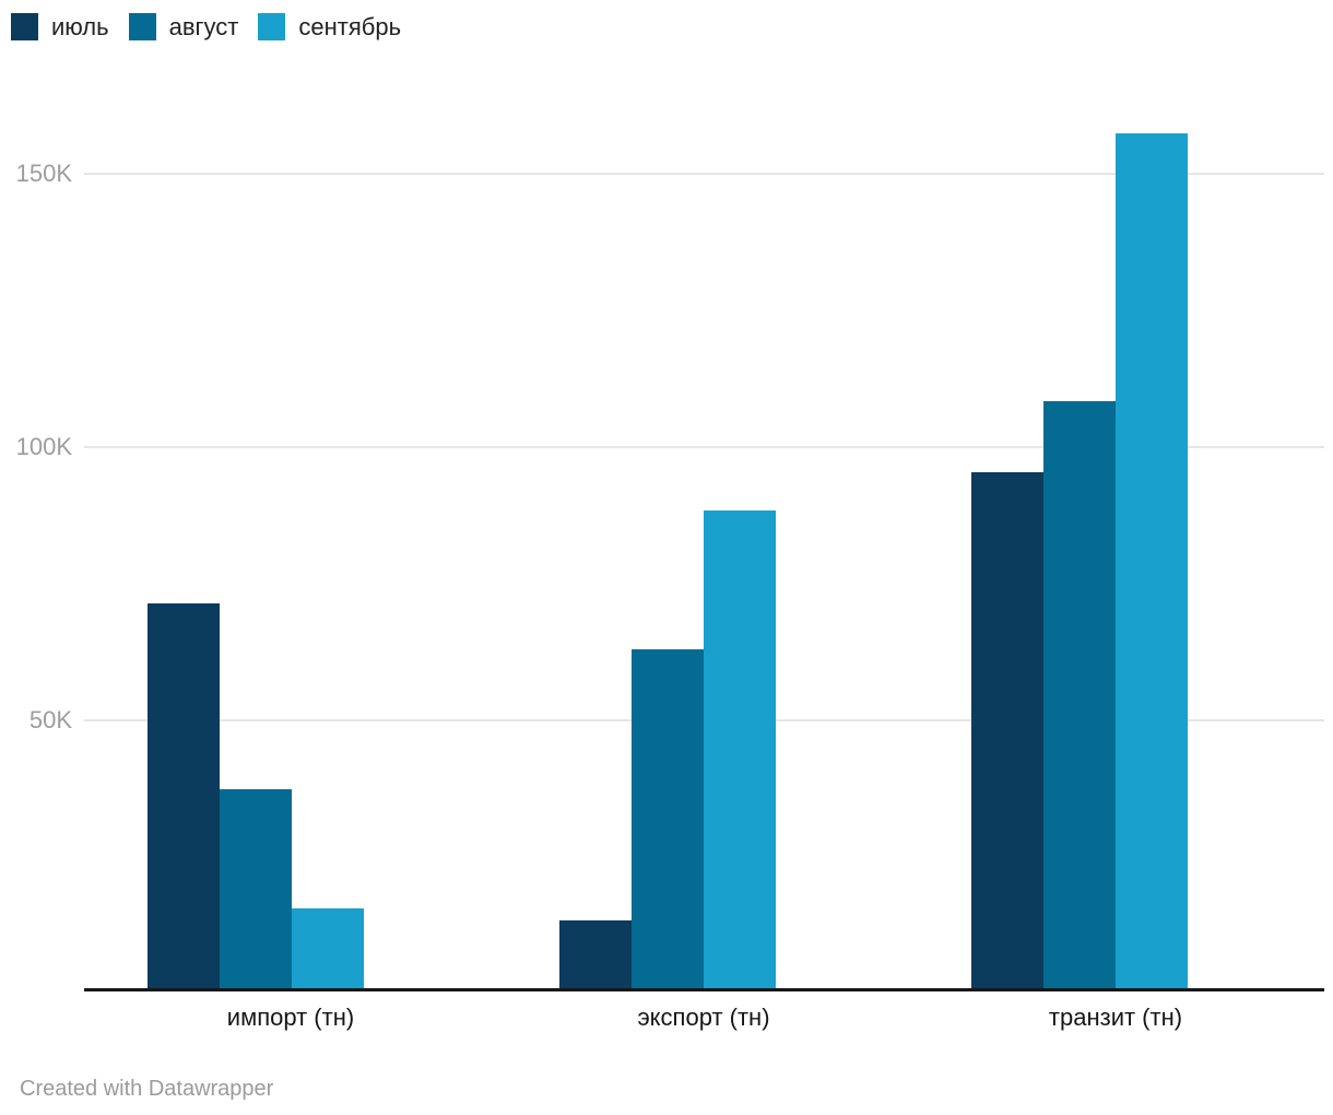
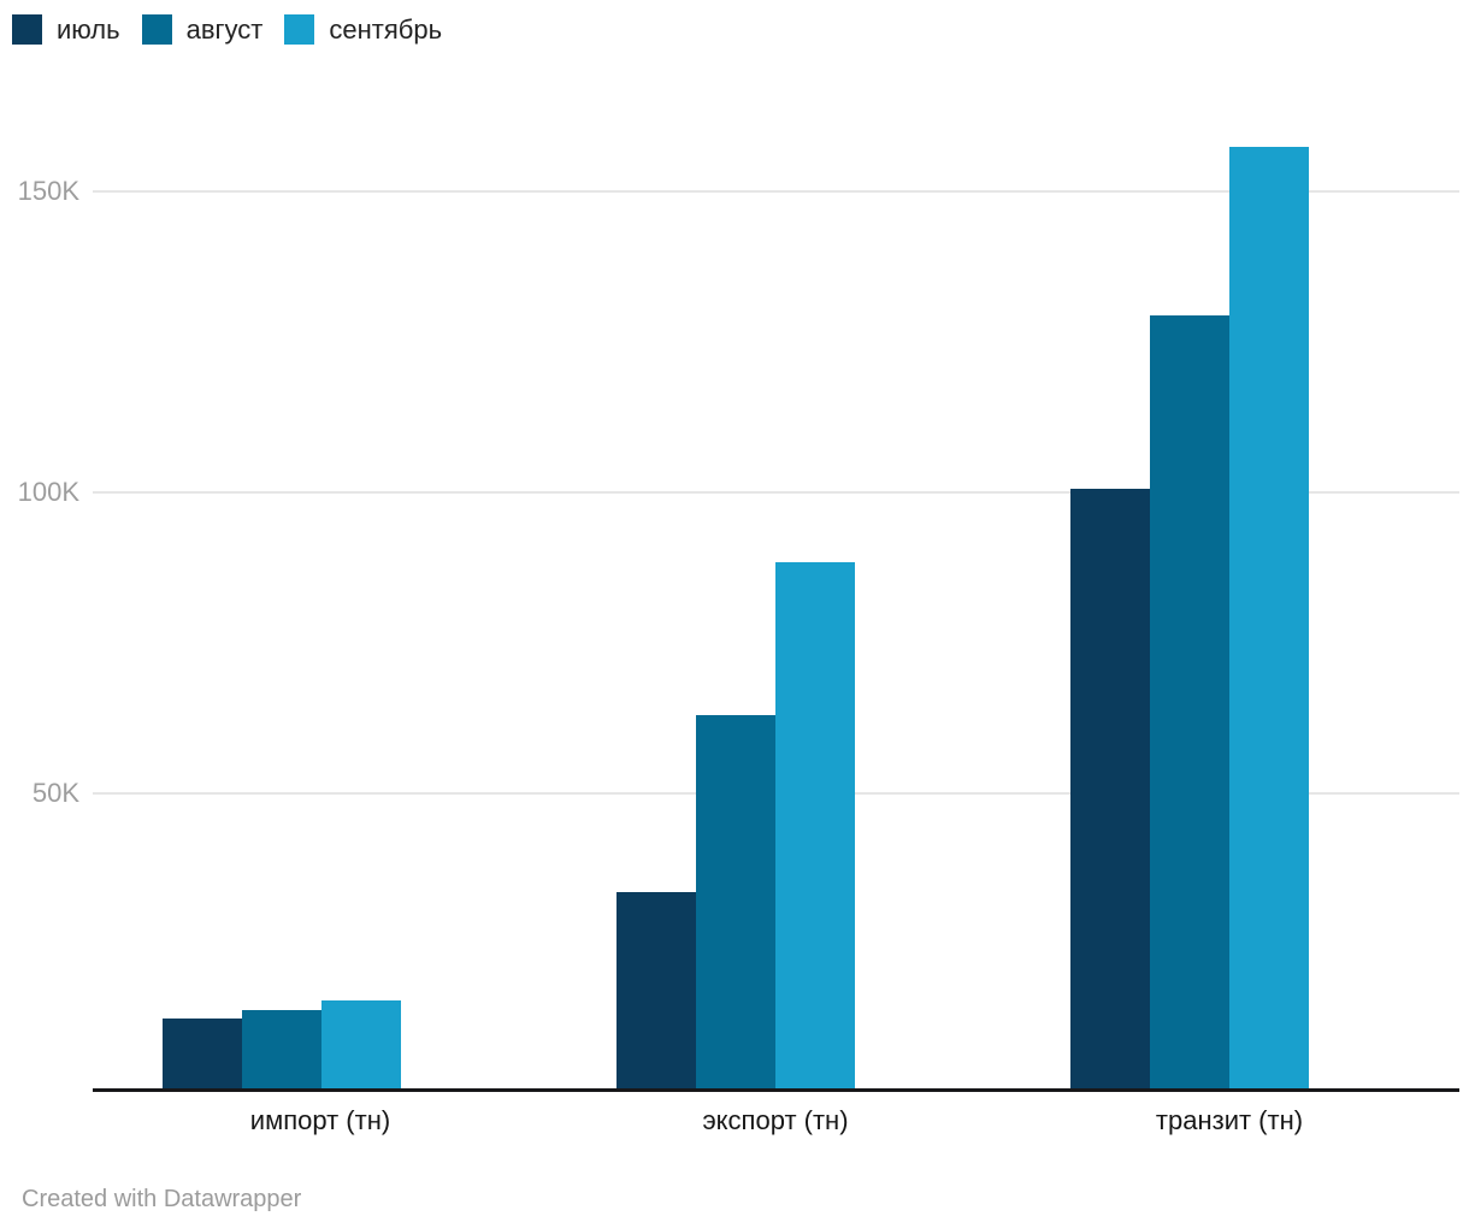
июль/импорт (тн): 71K -> 12K
август/импорт (тн): 37K -> 14K
июль/экспорт (тн): 13K -> 33K
июль/транзит (тн): 95K -> 100K
август/транзит (тн): 108K -> 129K
